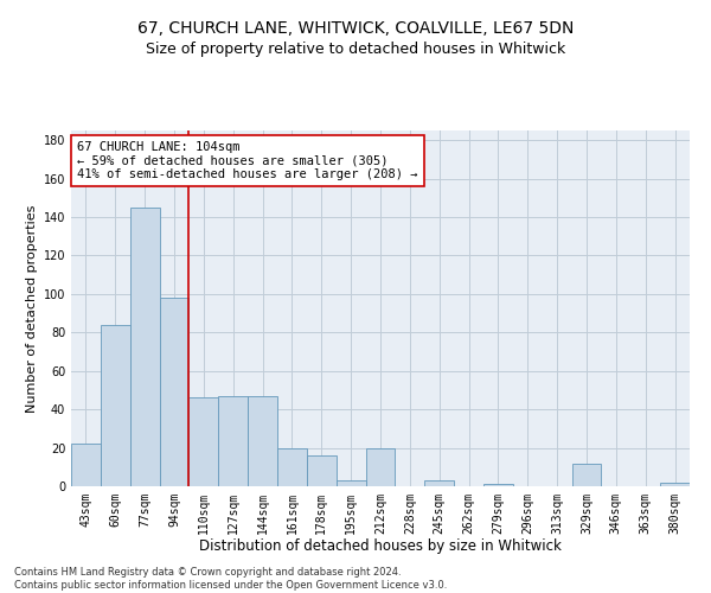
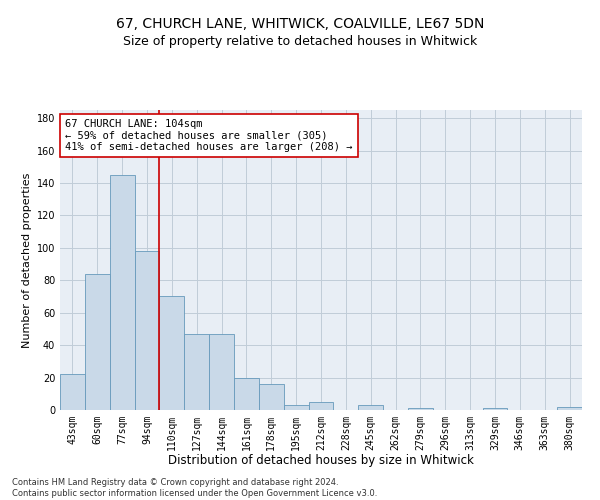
110sqm: 46 -> 70
212sqm: 20 -> 5
329sqm: 12 -> 1
